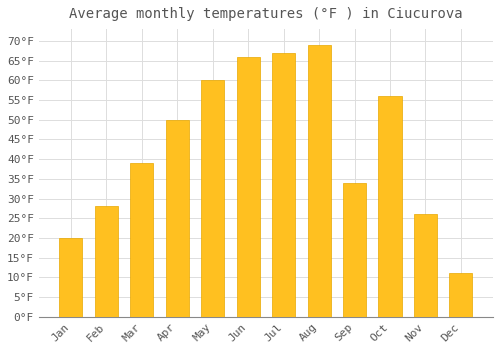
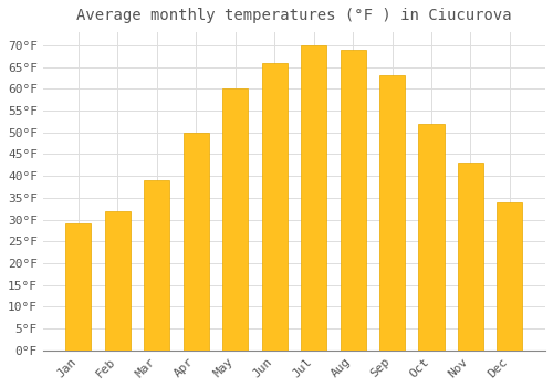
Jan: 20°F -> 29°F
Feb: 28°F -> 32°F
Jul: 67°F -> 70°F
Sep: 34°F -> 63°F
Oct: 56°F -> 52°F
Nov: 26°F -> 43°F
Dec: 11°F -> 34°F
